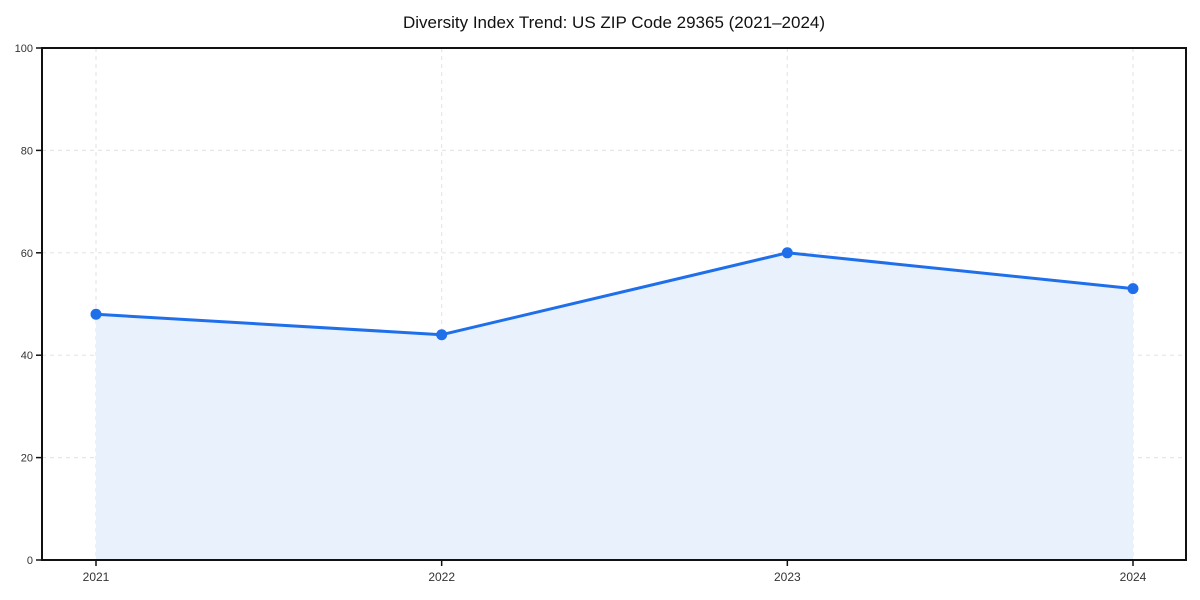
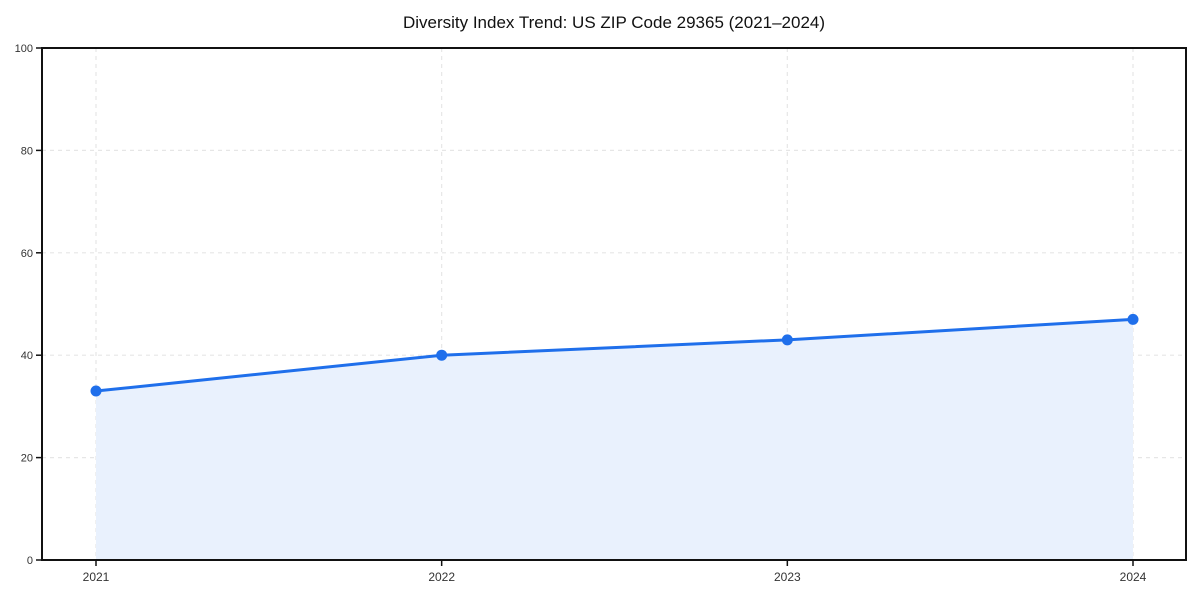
2021: 48 -> 33
2022: 44 -> 40
2023: 60 -> 43
2024: 53 -> 47
